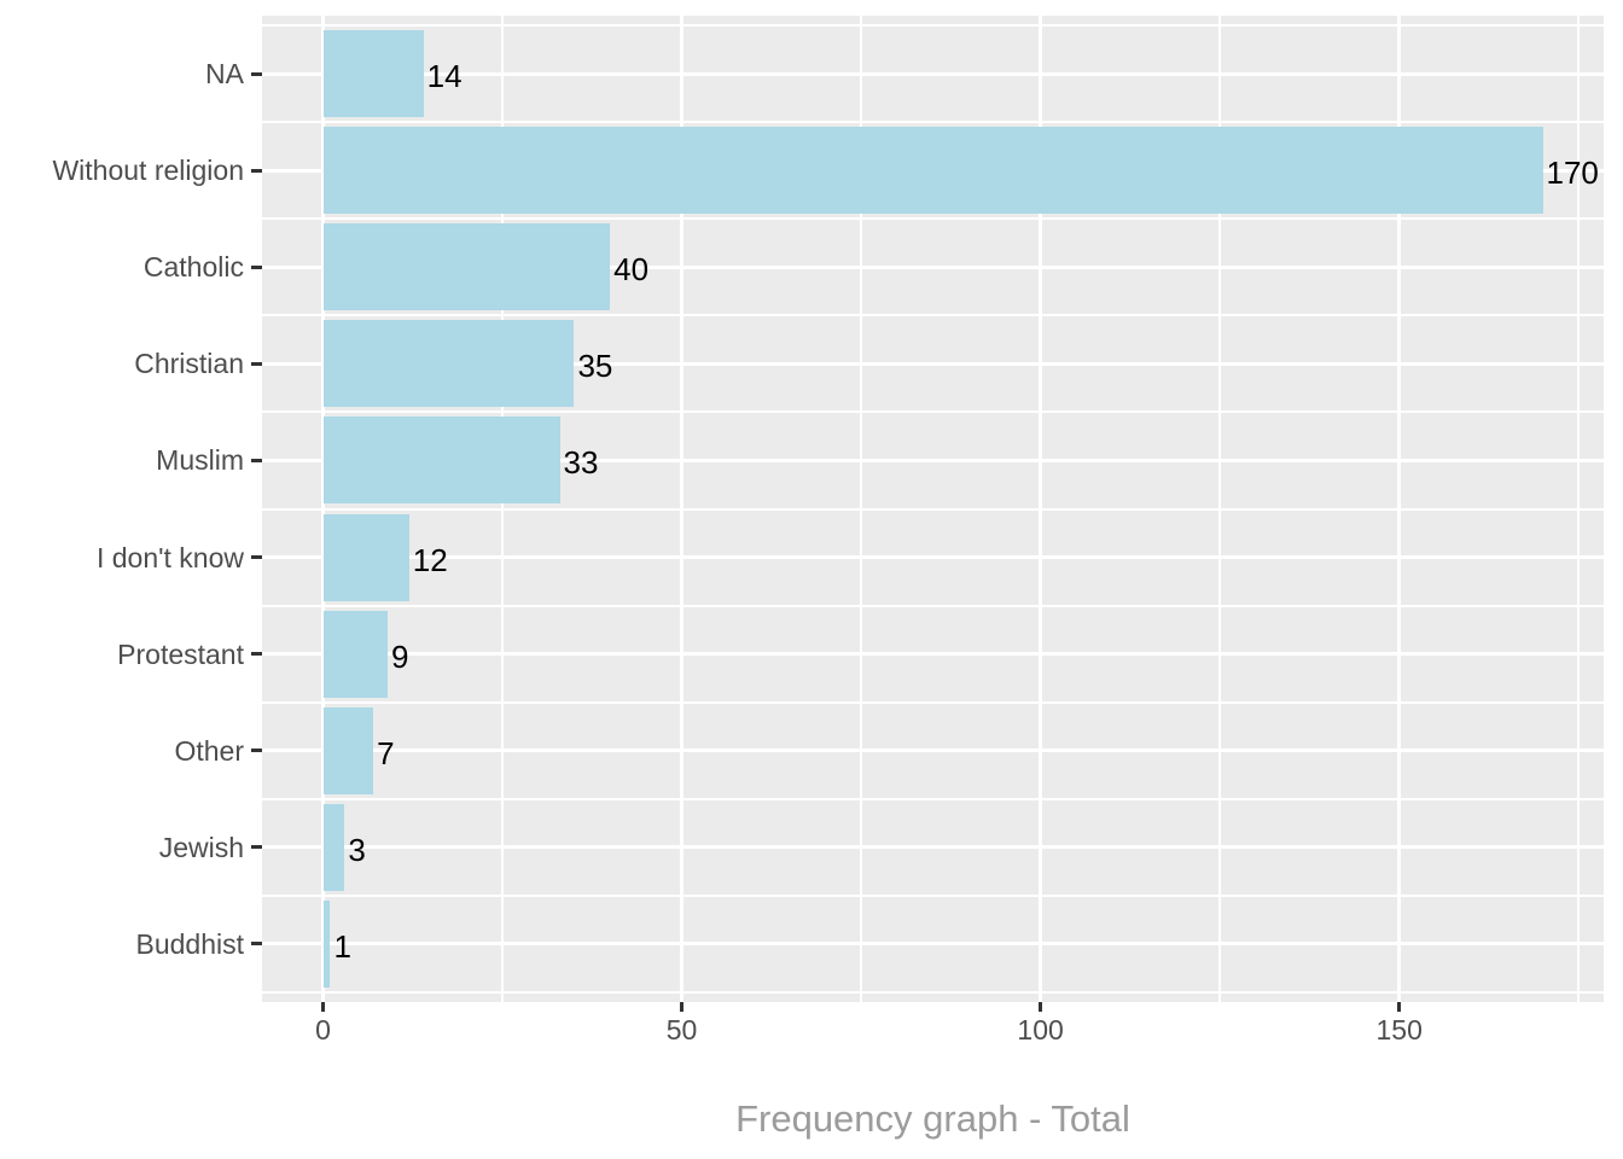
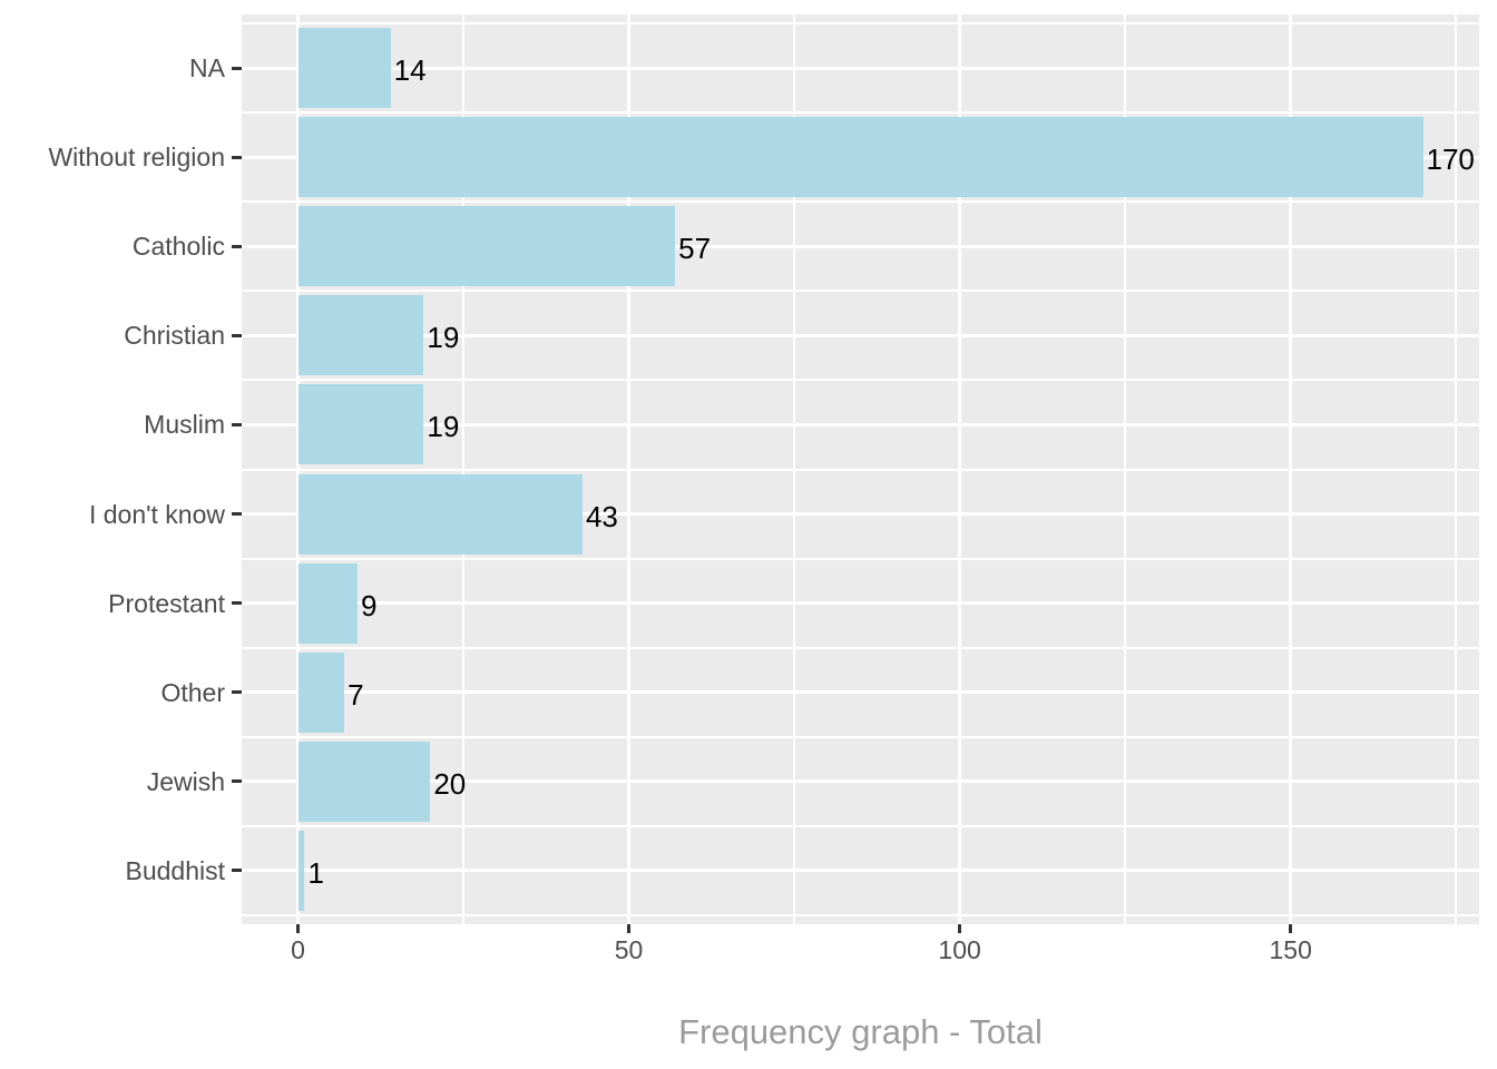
Catholic: 40 -> 57
Christian: 35 -> 19
Muslim: 33 -> 19
I don't know: 12 -> 43
Jewish: 3 -> 20
